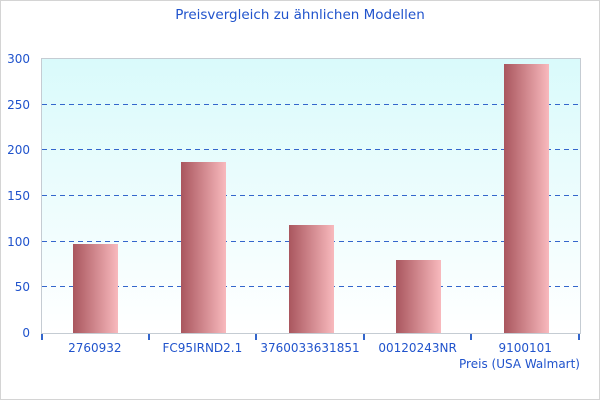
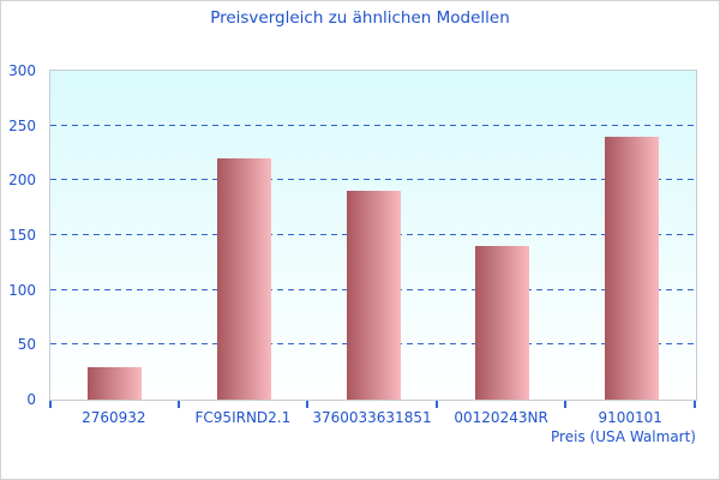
2760932: 100 -> 30
FC95IRND2.1: 190 -> 220
3760033631851: 120 -> 190
00120243NR: 80 -> 140
9100101: 290 -> 240
